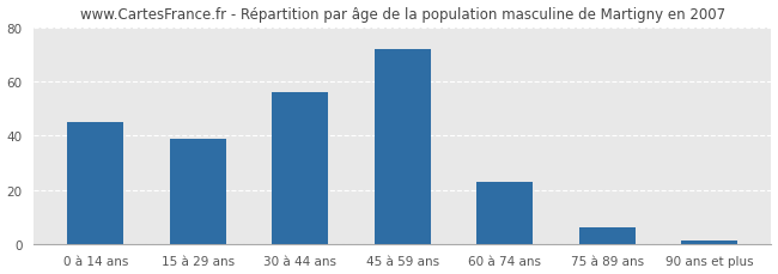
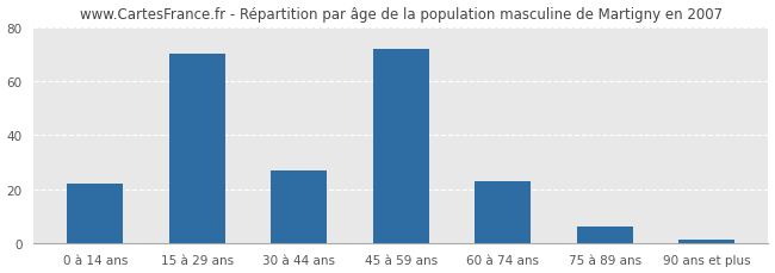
0 à 14 ans: 45 -> 22
15 à 29 ans: 39 -> 70
30 à 44 ans: 56 -> 27
